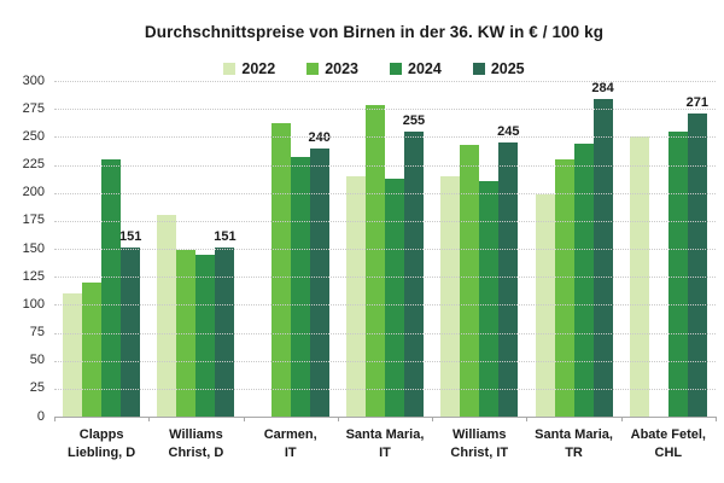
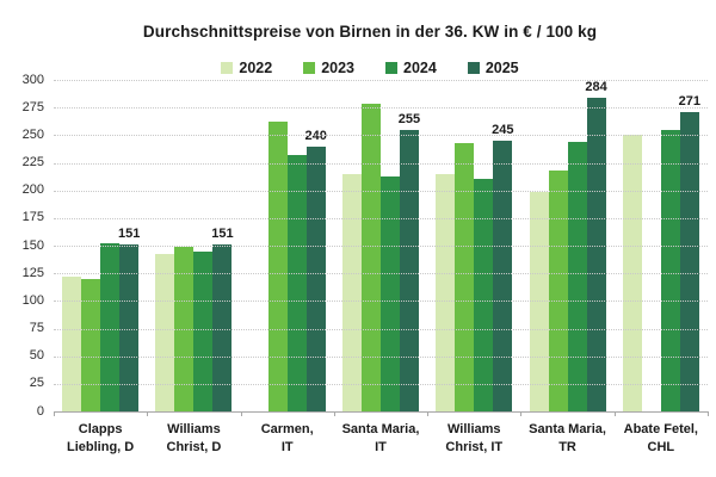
2022/Clapps Liebling, D: 110 -> 120
2024/Clapps Liebling, D: 230 -> 150
2022/Williams Christ, D: 180 -> 140
2023/Santa Maria, TR: 230 -> 220
